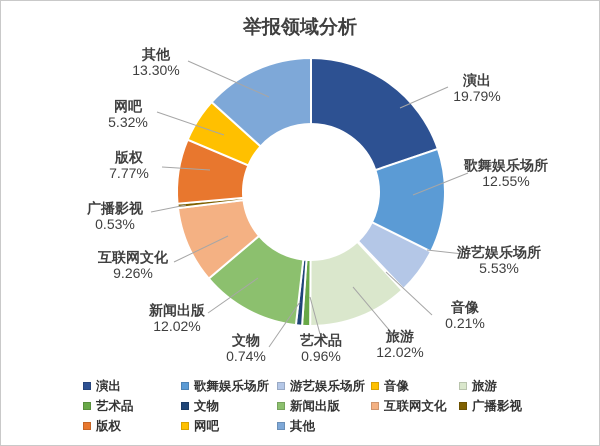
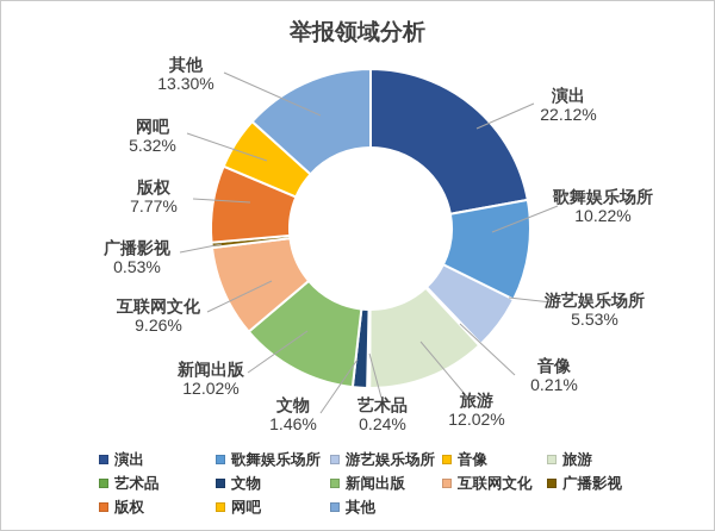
演出: 19.79% -> 22.12%
歌舞娱乐场所: 12.55% -> 10.22%
艺术品: 0.96% -> 0.24%
文物: 0.74% -> 1.46%
